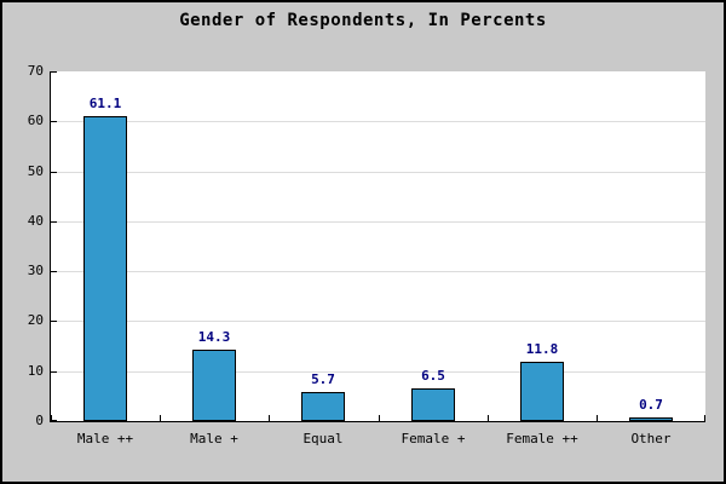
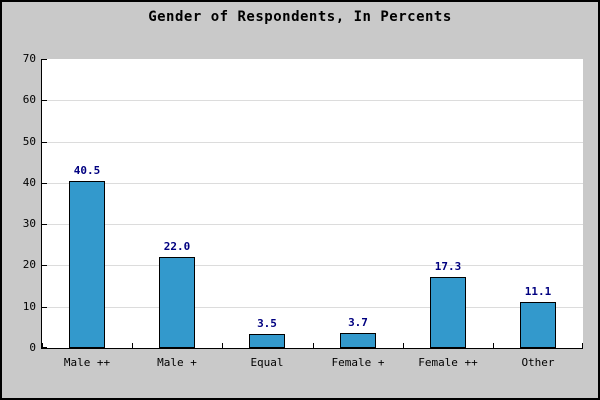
Male ++: 61.1 -> 40.5
Male +: 14.3 -> 22.0
Equal: 5.7 -> 3.5
Female +: 6.5 -> 3.7
Female ++: 11.8 -> 17.3
Other: 0.7 -> 11.1
